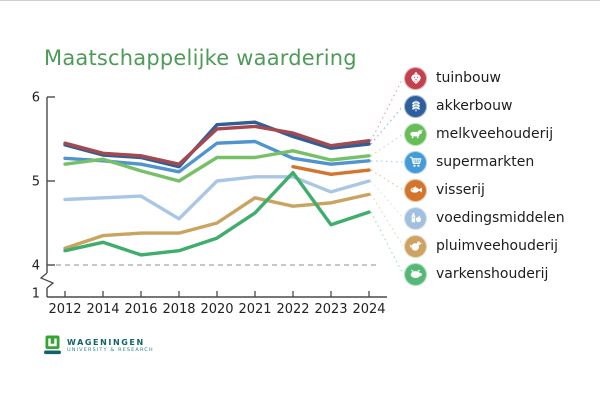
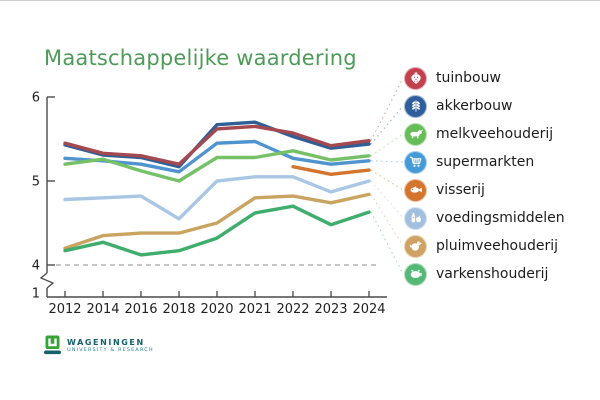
pluimveehouderij/2022: 4.7 -> 4.8
varkenshouderij/2022: 5.1 -> 4.7
